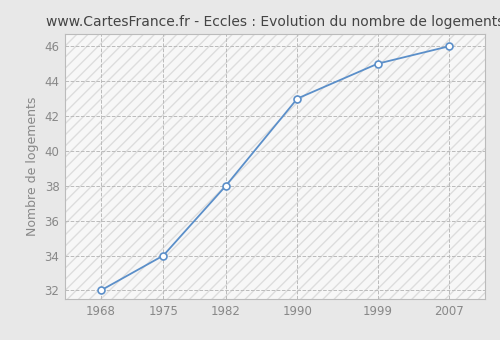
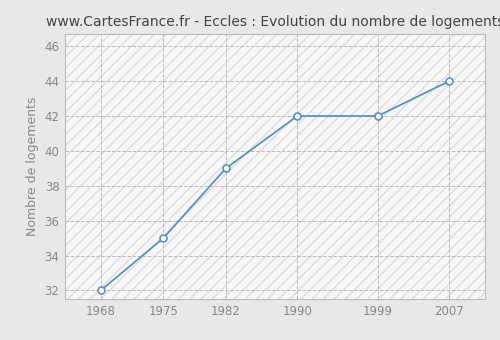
1975: 34 -> 35
1982: 38 -> 39
1990: 43 -> 42
1999: 45 -> 42
2007: 46 -> 44
